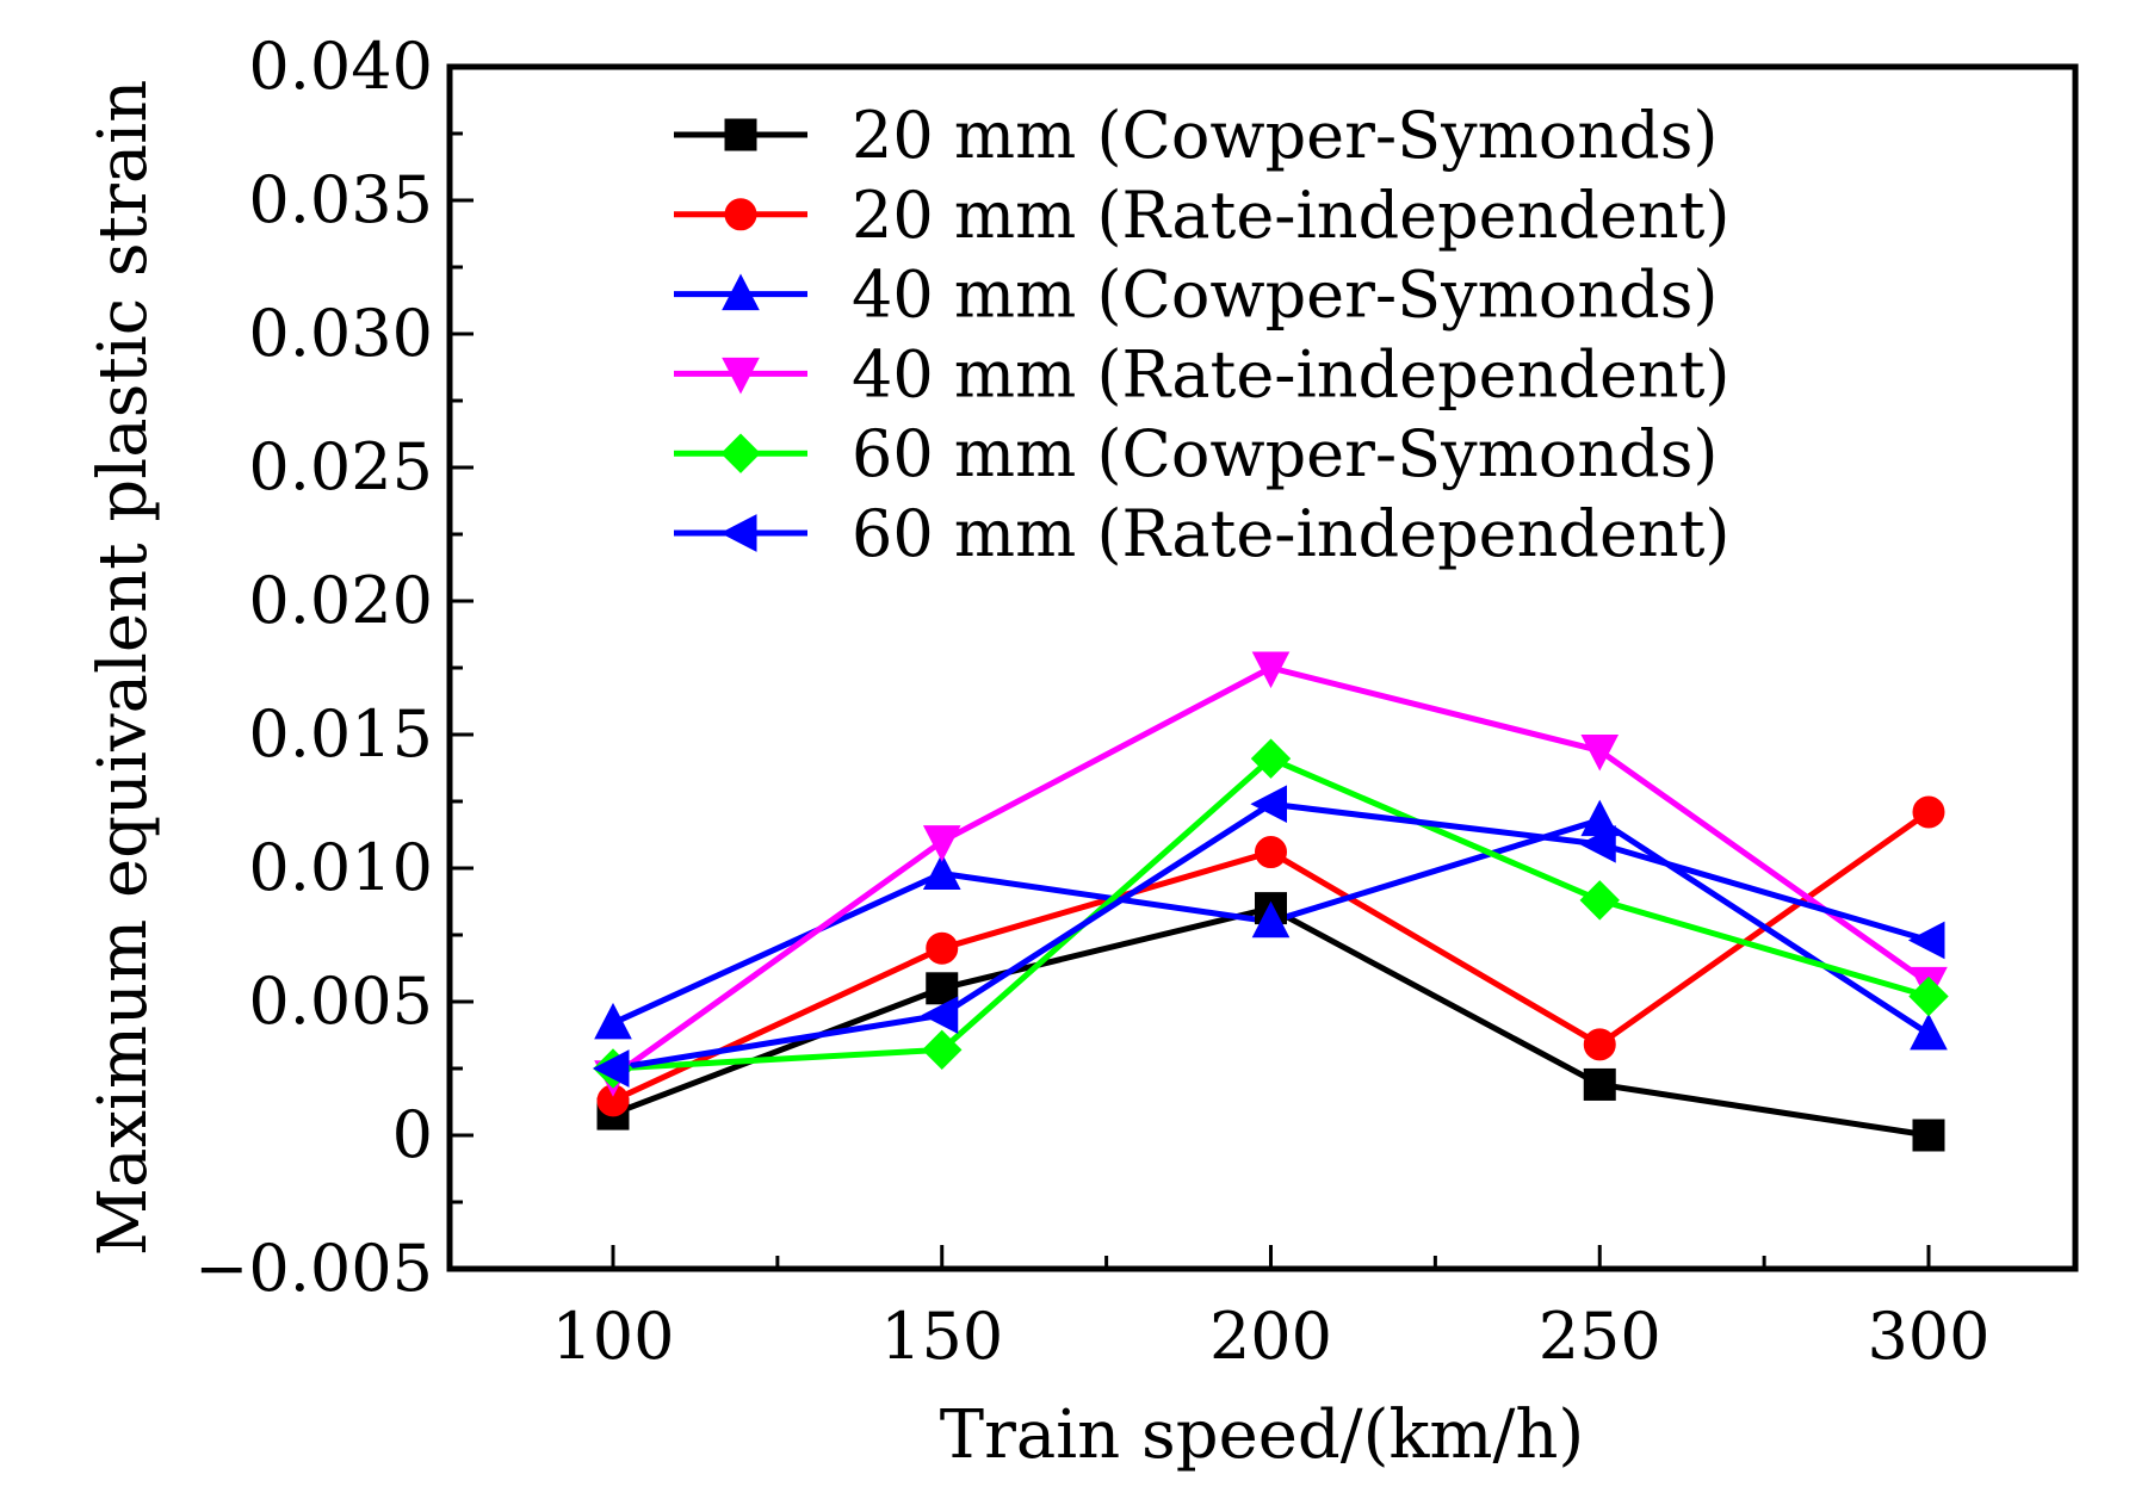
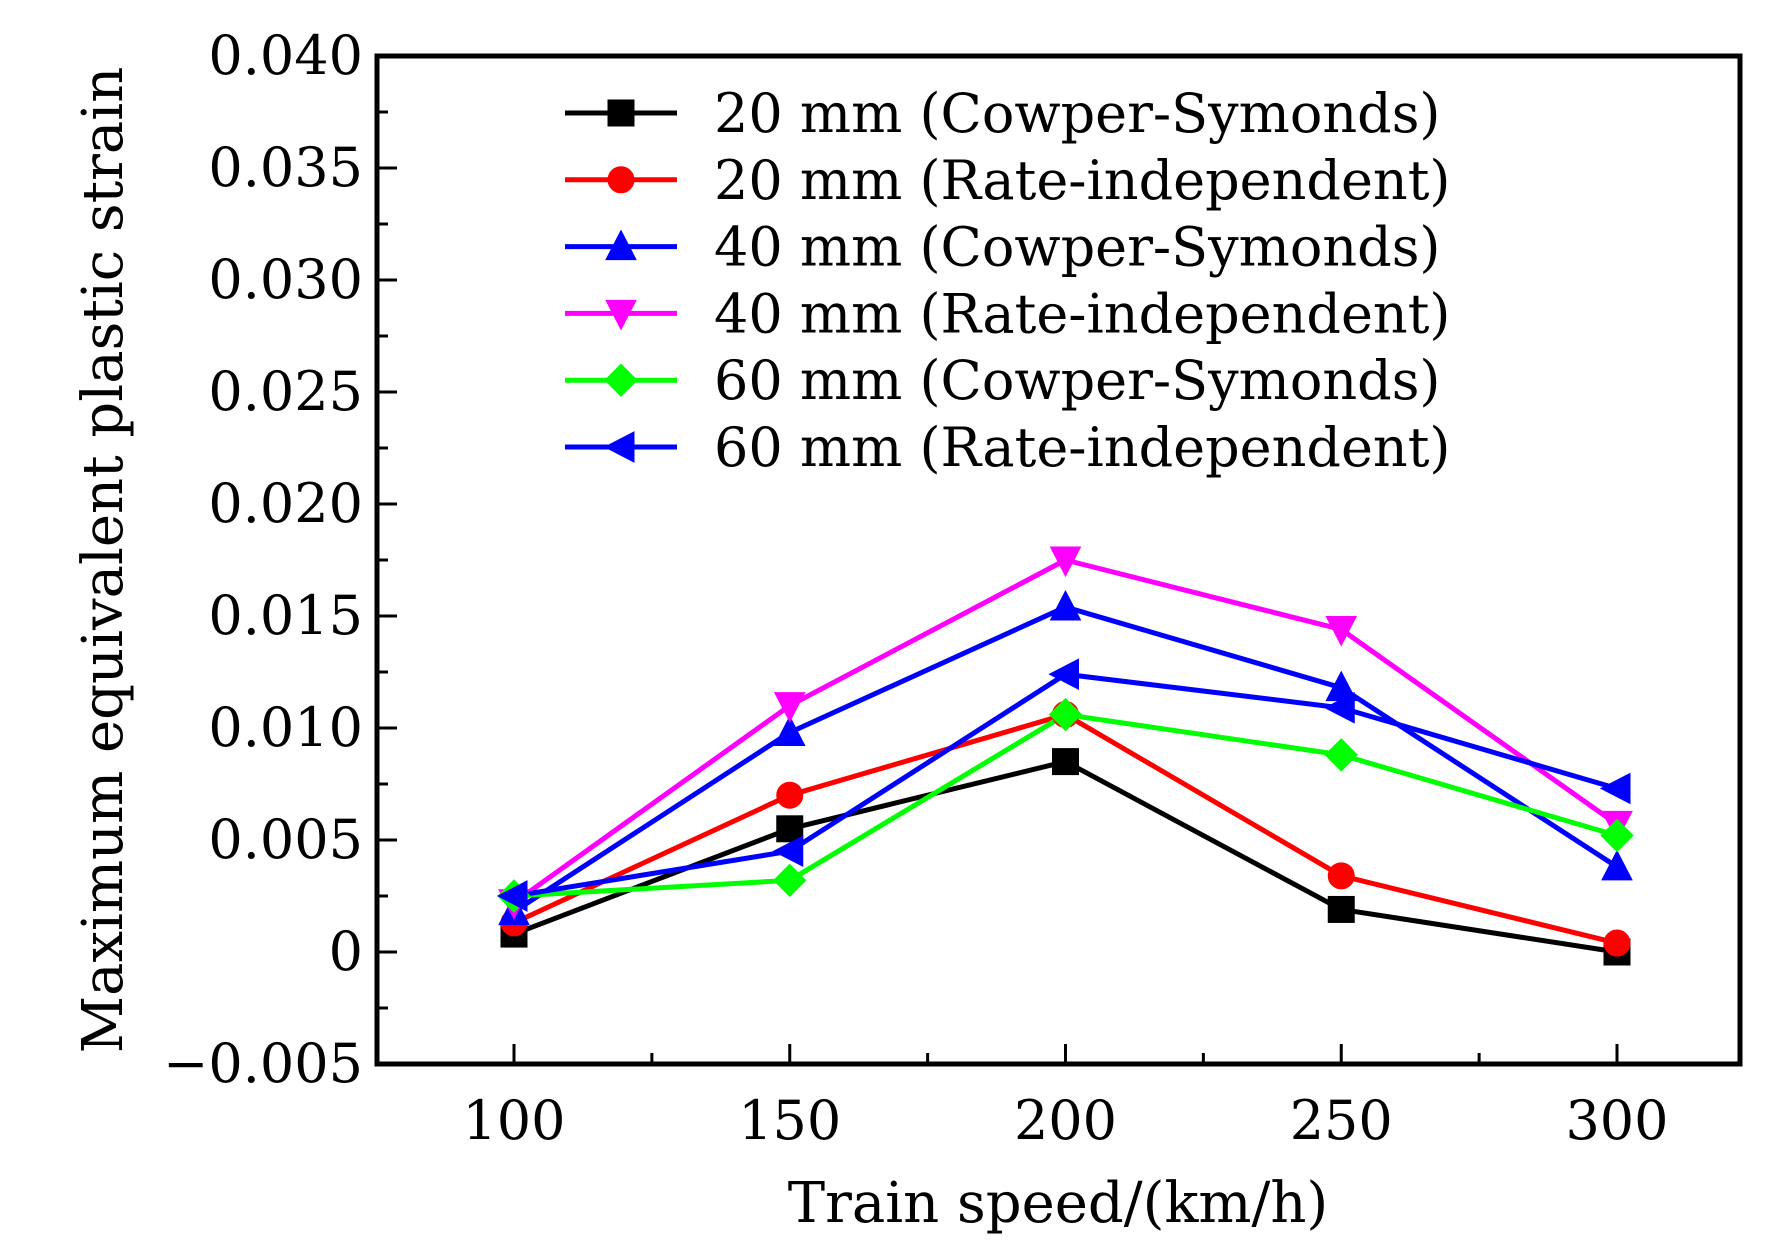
40 mm (Cowper-Symonds)/100: 0.0042 -> 0.0018
40 mm (Cowper-Symonds)/200: 0.0080 -> 0.0154
60 mm (Cowper-Symonds)/200: 0.0141 -> 0.0106
20 mm (Rate-independent)/300: 0.0121 -> 0.0004
